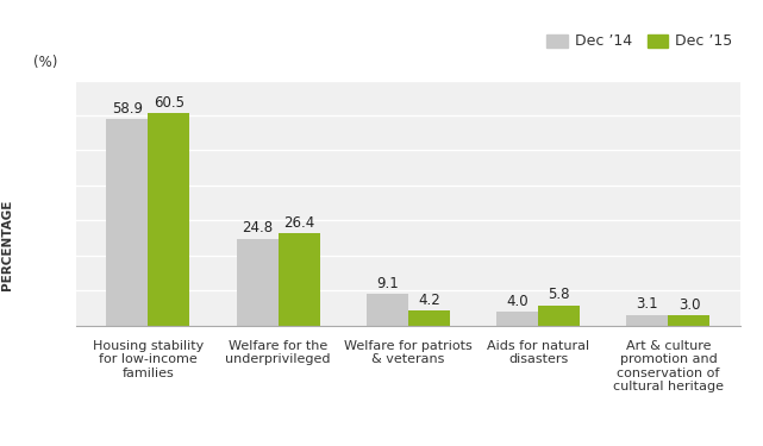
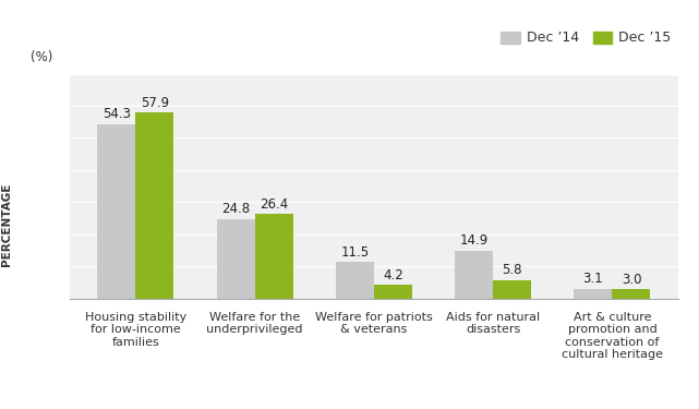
Dec ’14/Housing stability for low-income families: 58.9 -> 54.3
Dec ’15/Housing stability for low-income families: 60.5 -> 57.9
Dec ’14/Welfare for patriots & veterans: 9.1 -> 11.5
Dec ’14/Aids for natural disasters: 4.0 -> 14.9
